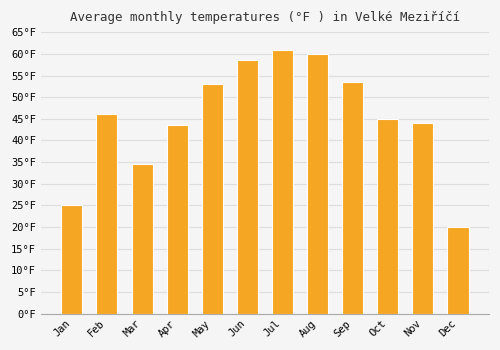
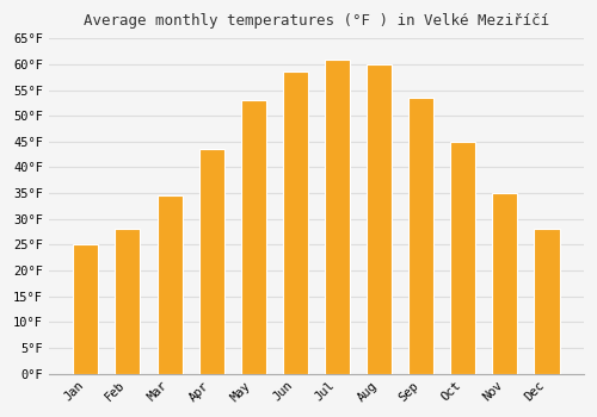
Feb: 46.0°F -> 28.0°F
Nov: 44.0°F -> 35.0°F
Dec: 20.0°F -> 28.0°F
